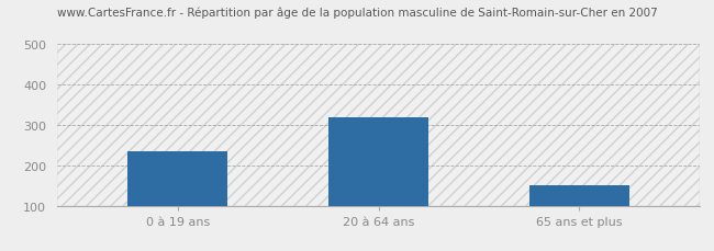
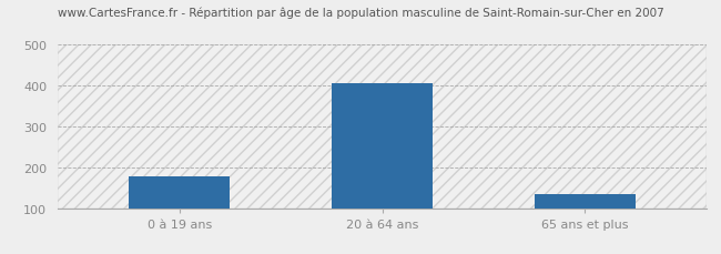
0 à 19 ans: 235 -> 178
20 à 64 ans: 320 -> 405
65 ans et plus: 150 -> 133
